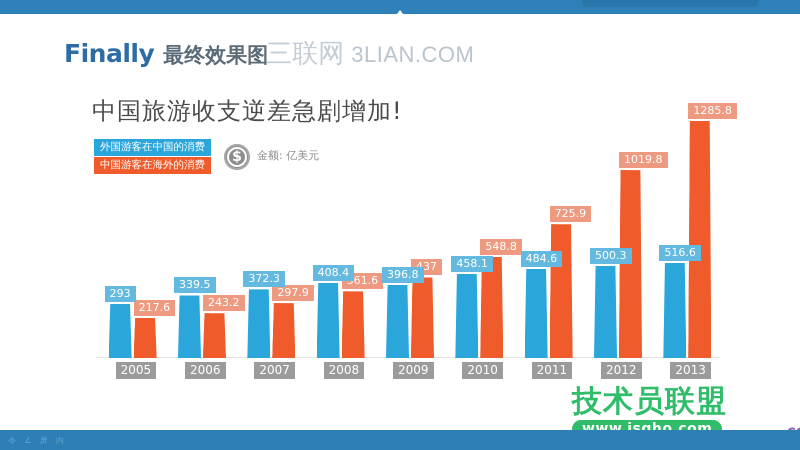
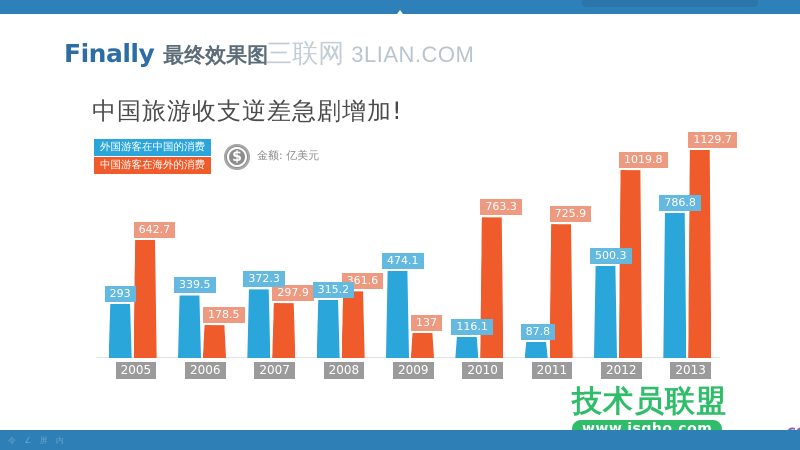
中国游客在海外的消费/2005: 217.6 -> 642.7
中国游客在海外的消费/2006: 243.2 -> 178.5
外国游客在中国的消费/2008: 408.4 -> 315.2
外国游客在中国的消费/2009: 396.8 -> 474.1
中国游客在海外的消费/2009: 437 -> 137
外国游客在中国的消费/2010: 458.1 -> 116.1
中国游客在海外的消费/2010: 548.8 -> 763.3
外国游客在中国的消费/2011: 484.6 -> 87.8
外国游客在中国的消费/2013: 516.6 -> 786.8
中国游客在海外的消费/2013: 1285.8 -> 1129.7
